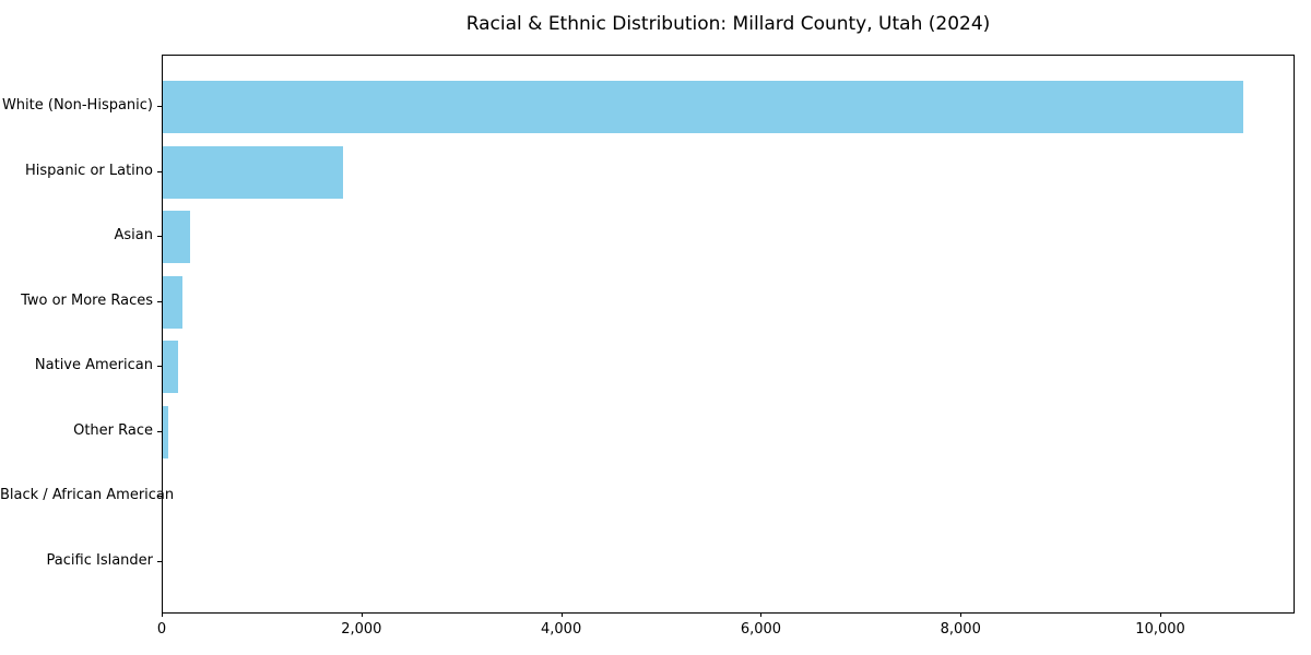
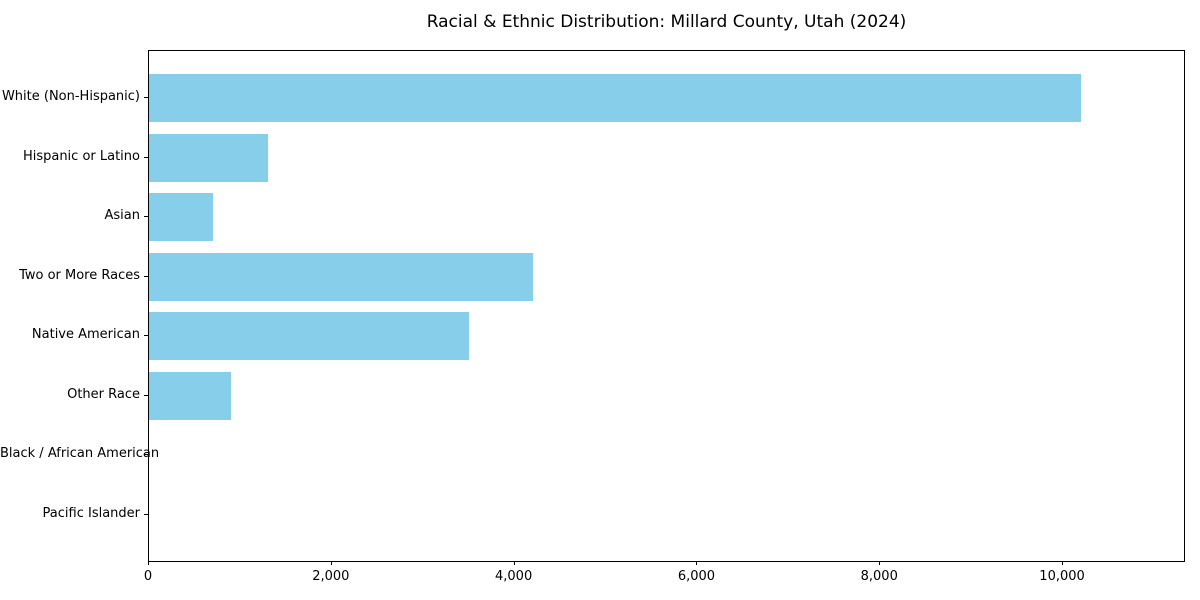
White (Non-Hispanic): 10800 -> 10200
Hispanic or Latino: 1800 -> 1300
Asian: 300 -> 700
Two or More Races: 200 -> 4200
Native American: 200 -> 3500
Other Race: 100 -> 900
